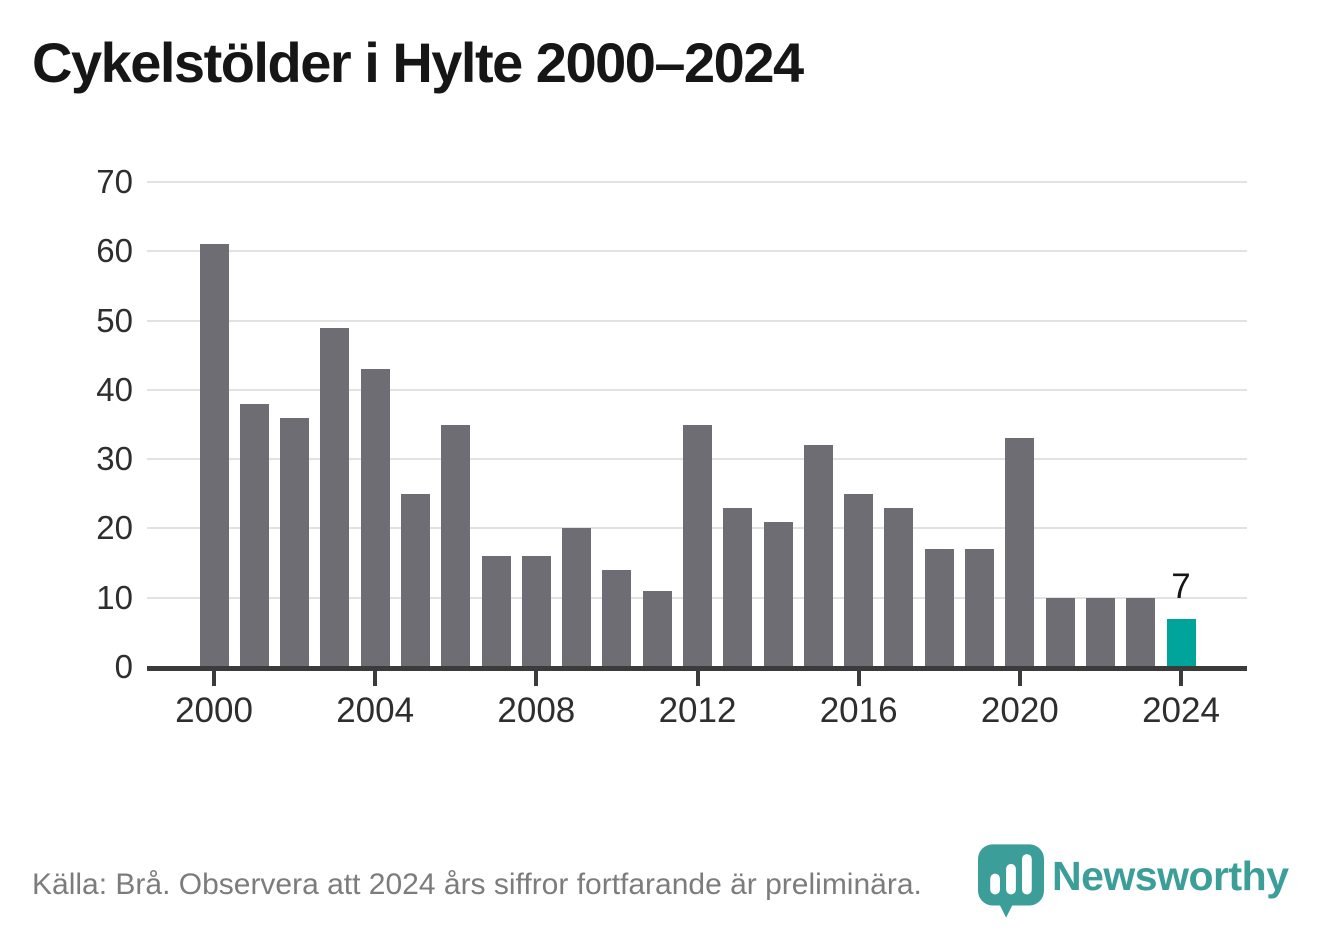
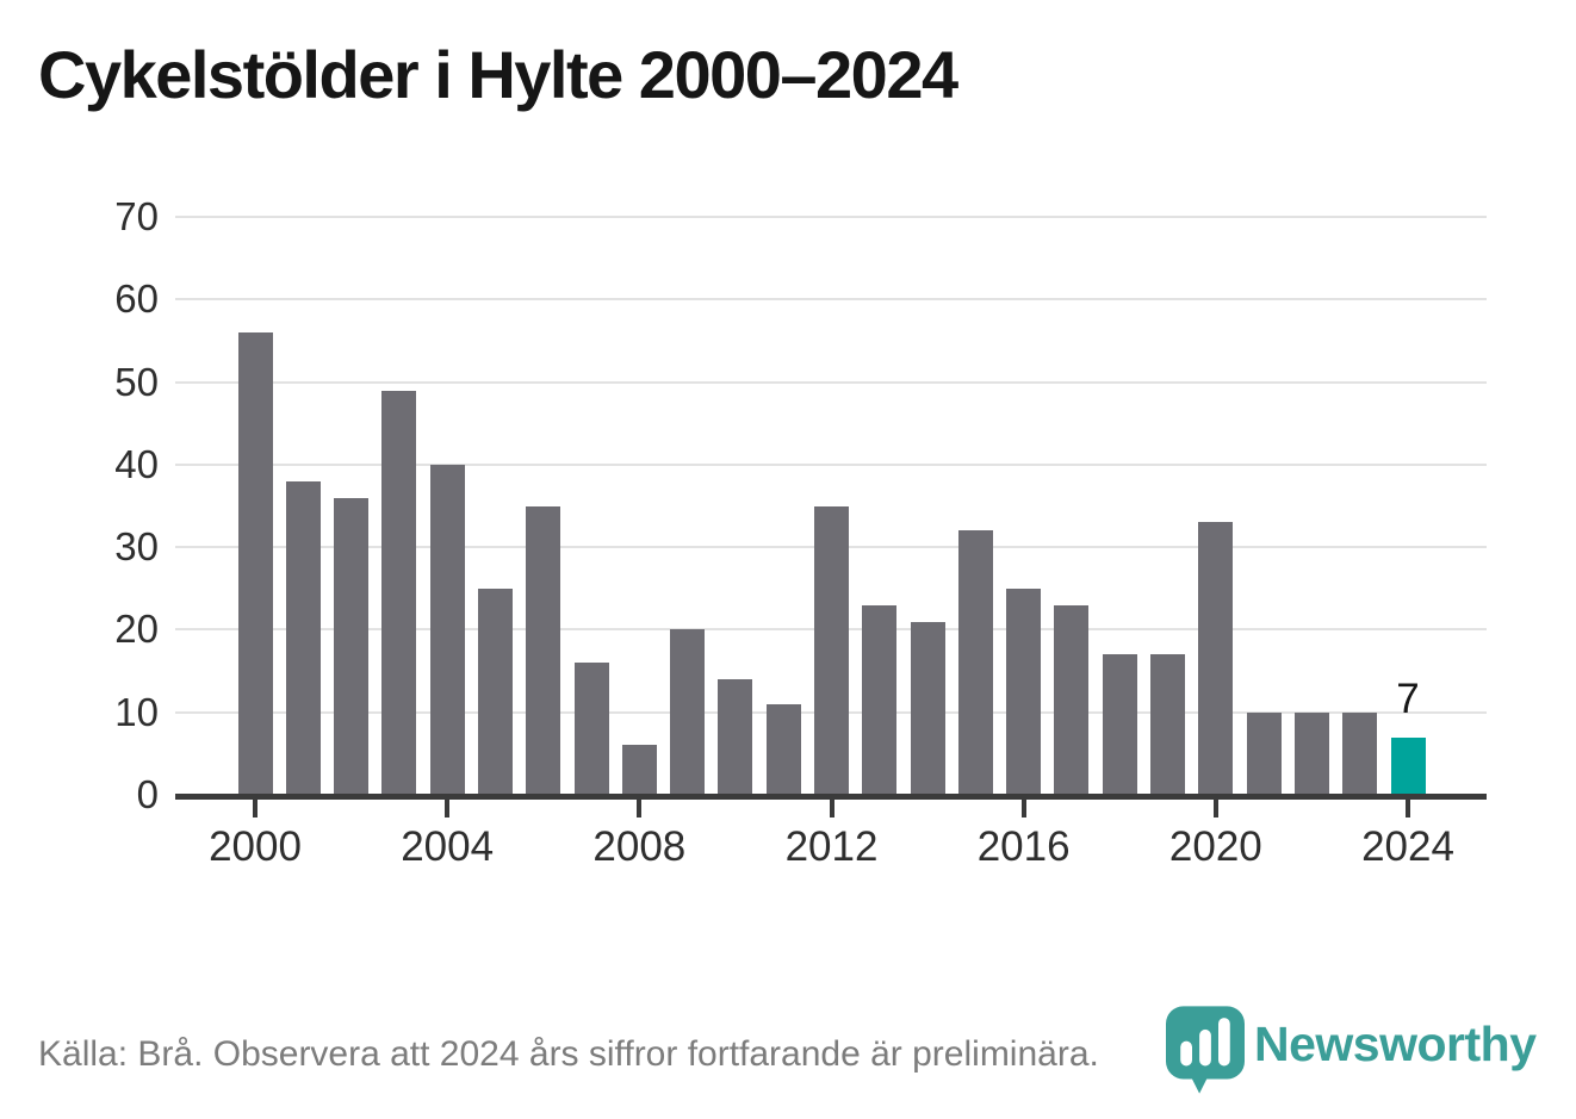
2000: 61 -> 56
2004: 43 -> 40
2008: 16 -> 6
